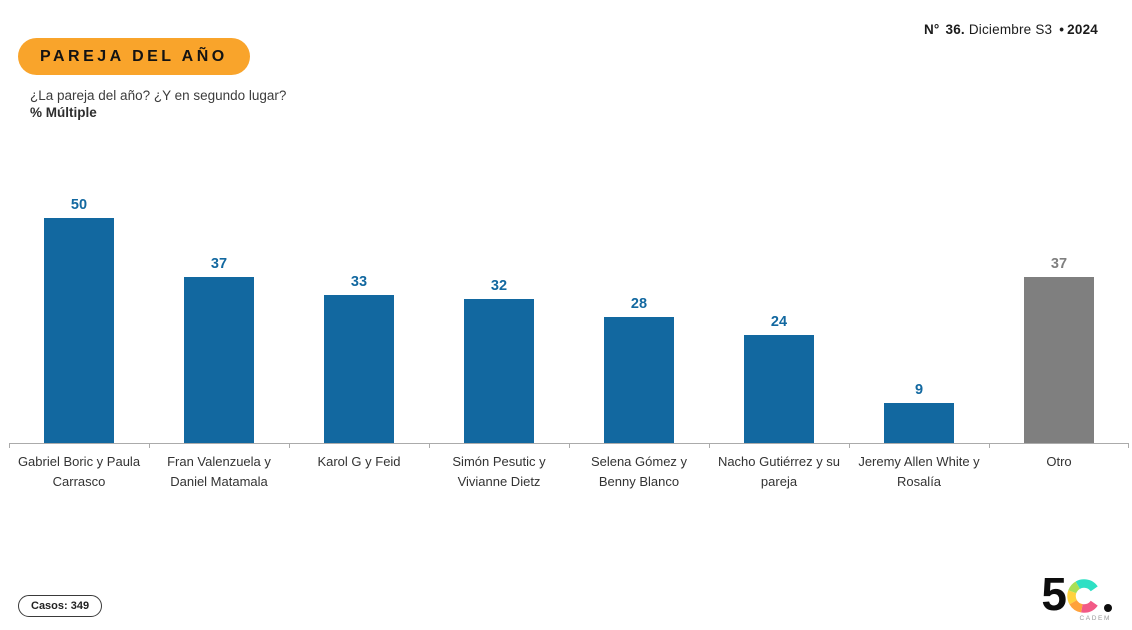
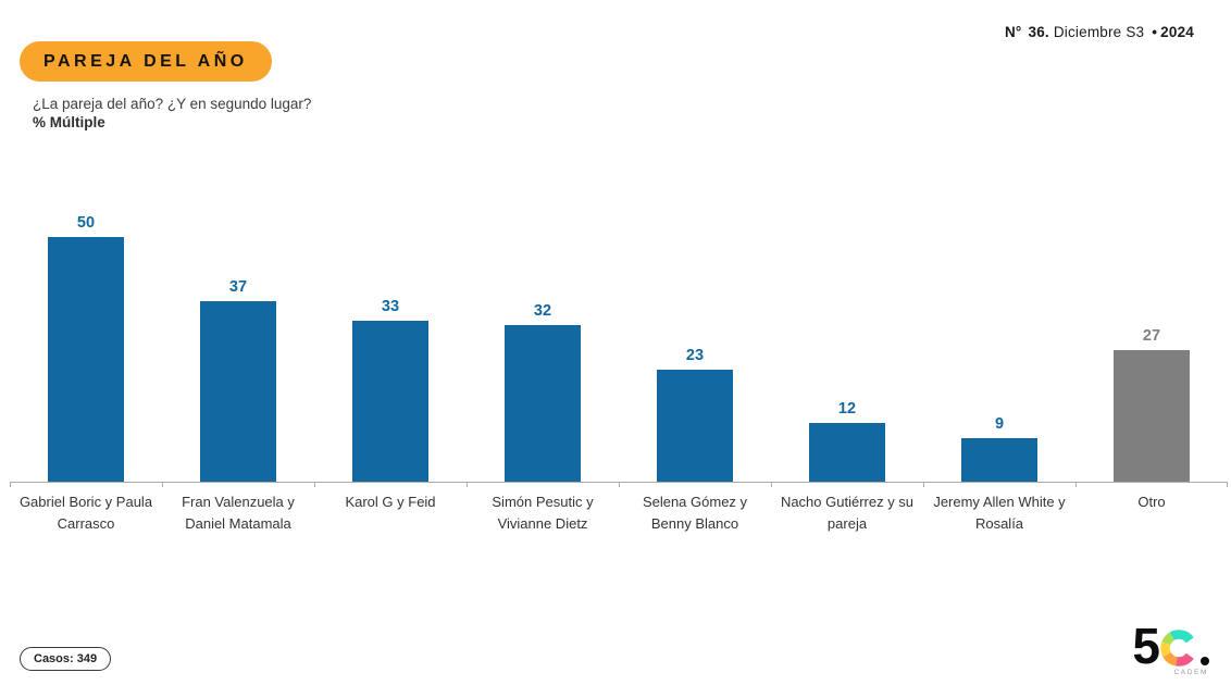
Selena Gómez y Benny Blanco: 28 -> 23
Nacho Gutiérrez y su pareja: 24 -> 12
Otro: 37 -> 27
